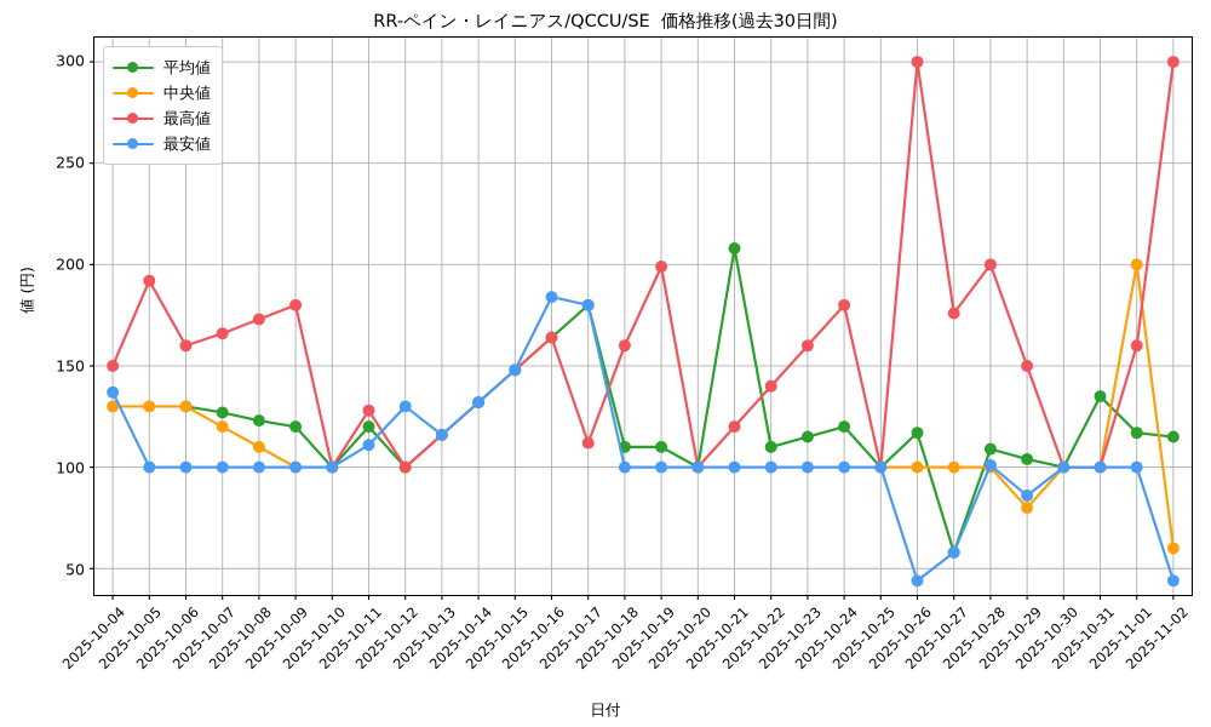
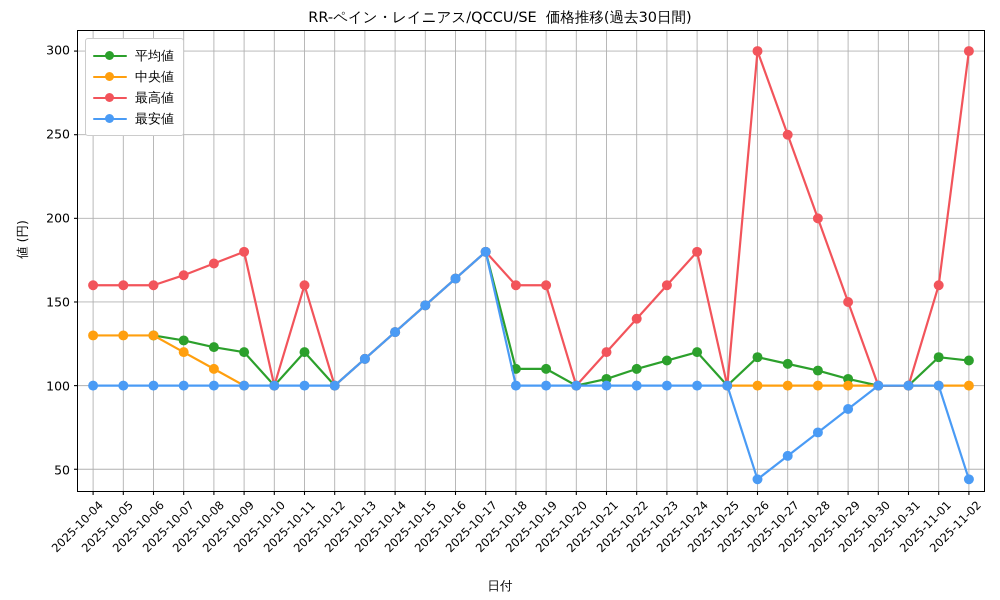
最高値/2025-10-04: 150 -> 160
最安値/2025-10-04: 137 -> 100
最高値/2025-10-05: 192 -> 160
最高値/2025-10-11: 128 -> 160
最安値/2025-10-11: 111 -> 100
最安値/2025-10-12: 130 -> 100
最安値/2025-10-16: 184 -> 164
最高値/2025-10-17: 112 -> 180
最高値/2025-10-19: 199 -> 160
平均値/2025-10-21: 208 -> 104
平均値/2025-10-27: 58 -> 113
最高値/2025-10-27: 176 -> 250
最安値/2025-10-28: 101 -> 72
中央値/2025-10-29: 80 -> 100
平均値/2025-10-31: 135 -> 100
中央値/2025-11-01: 200 -> 100
中央値/2025-11-02: 60 -> 100
